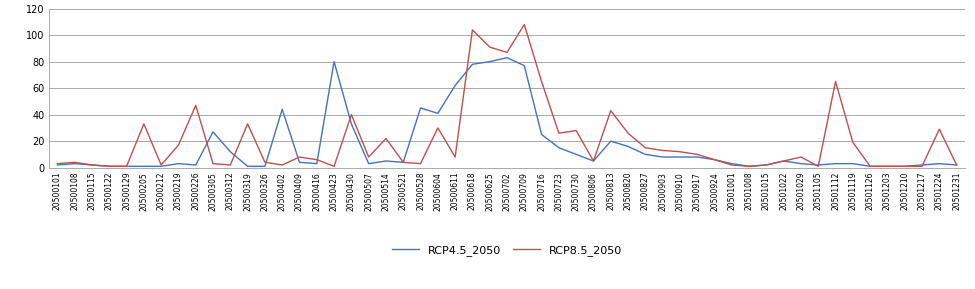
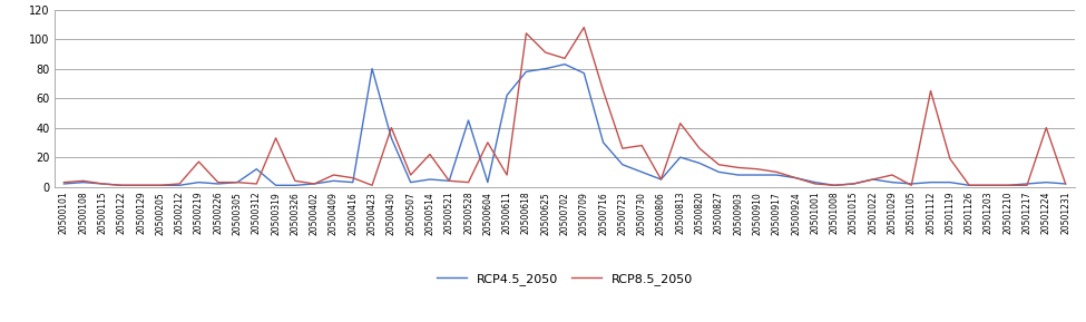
RCP8.5_2050/20500205: 33 -> 1
RCP8.5_2050/20500226: 47 -> 3
RCP4.5_2050/20500305: 27 -> 3
RCP4.5_2050/20500402: 44 -> 2
RCP4.5_2050/20500604: 41 -> 3
RCP4.5_2050/20500716: 25 -> 30
RCP8.5_2050/20501224: 29 -> 40
